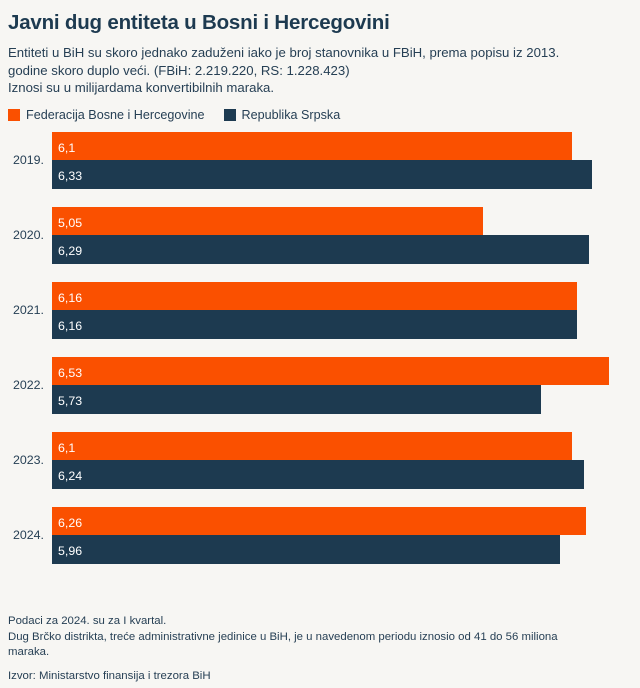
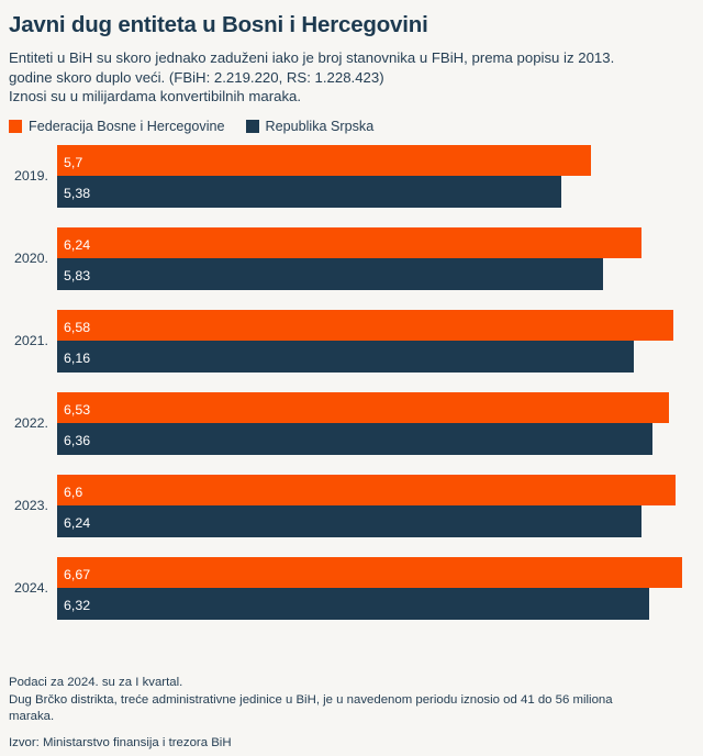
Federacija Bosne i Hercegovine/2019.: 6,1 -> 5,7
Republika Srpska/2019.: 6,33 -> 5,38
Federacija Bosne i Hercegovine/2020.: 5,05 -> 6,24
Republika Srpska/2020.: 6,29 -> 5,83
Federacija Bosne i Hercegovine/2021.: 6,16 -> 6,58
Republika Srpska/2022.: 5,73 -> 6,36
Federacija Bosne i Hercegovine/2023.: 6,1 -> 6,6
Federacija Bosne i Hercegovine/2024.: 6,26 -> 6,67
Republika Srpska/2024.: 5,96 -> 6,32
